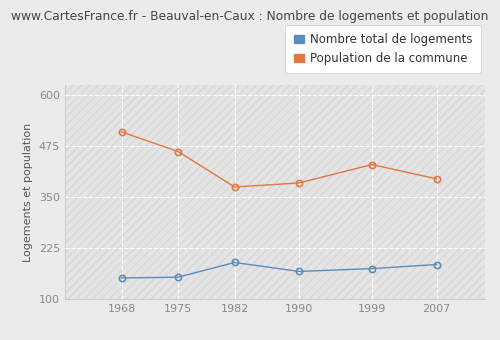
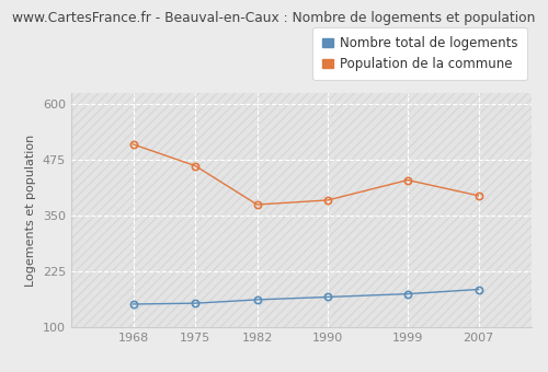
Nombre total de logements/1982: 190 -> 162
